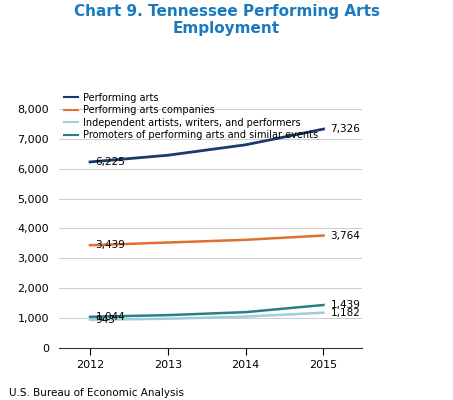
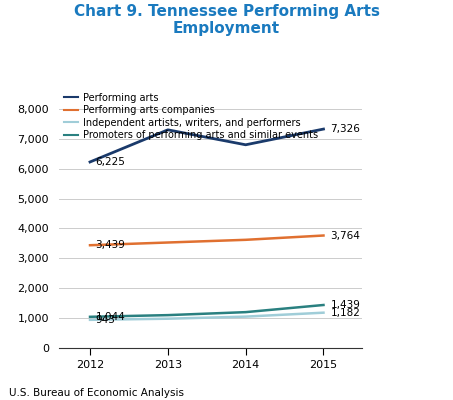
Performing arts/2013: 6,450 -> 7,300
